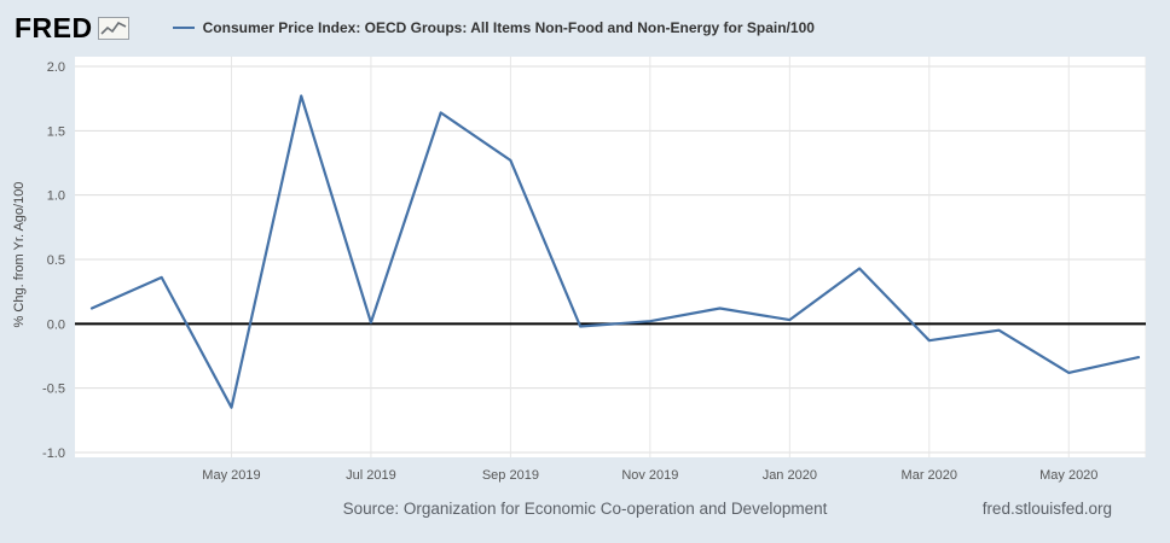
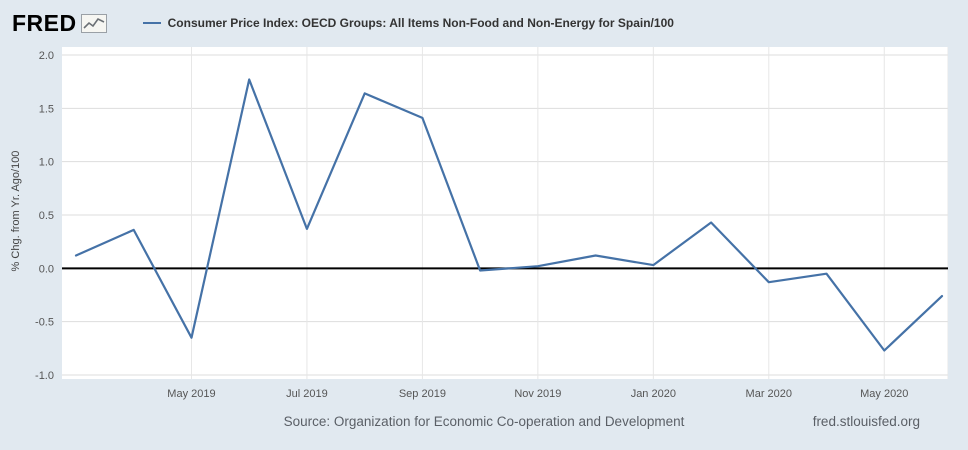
Jul 2019: 0.01 -> 0.37
Sep 2019: 1.27 -> 1.41
May 2020: -0.38 -> -0.77
